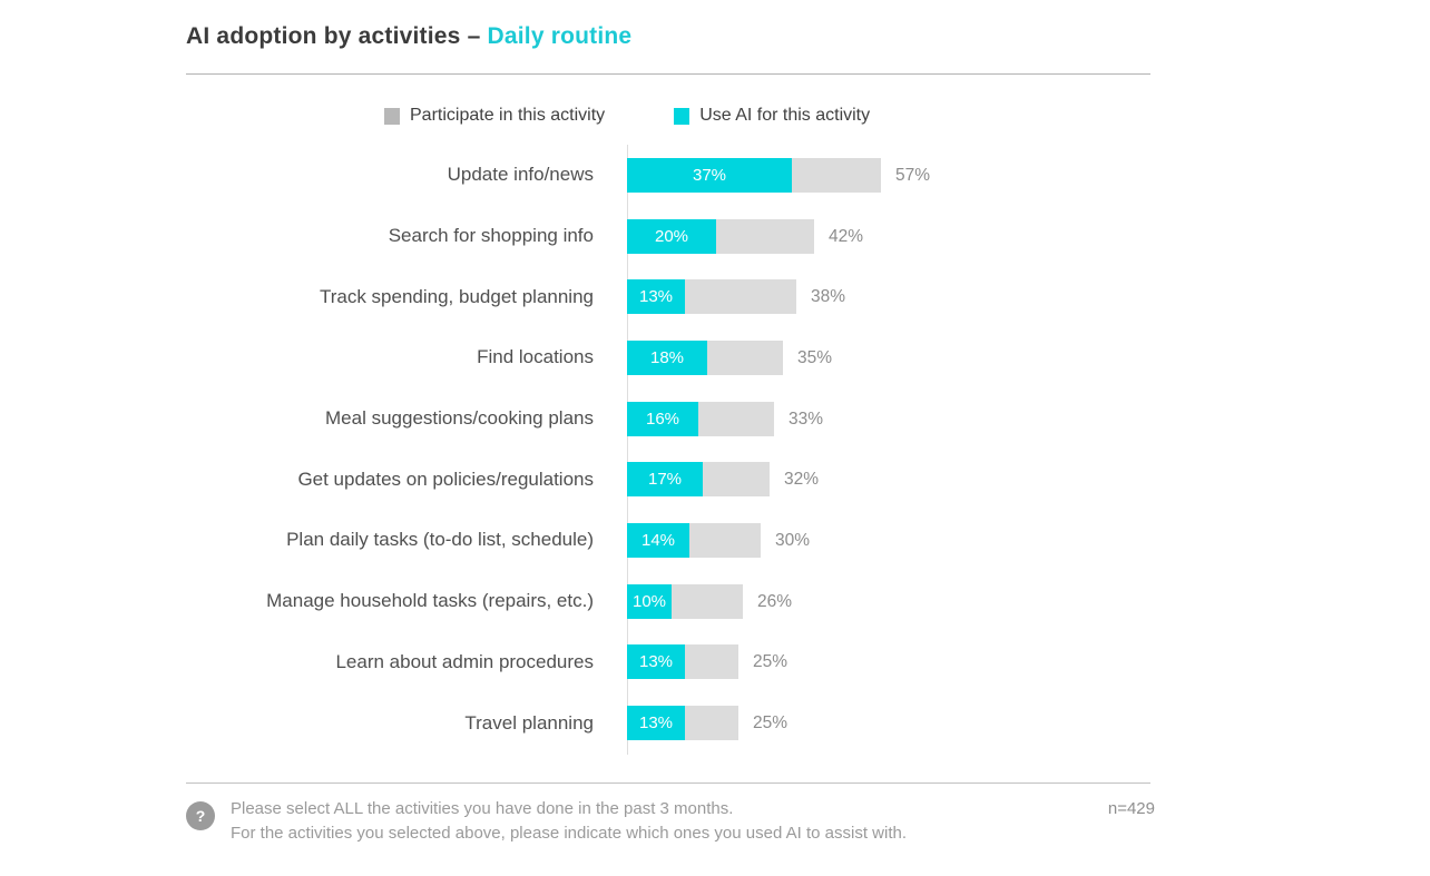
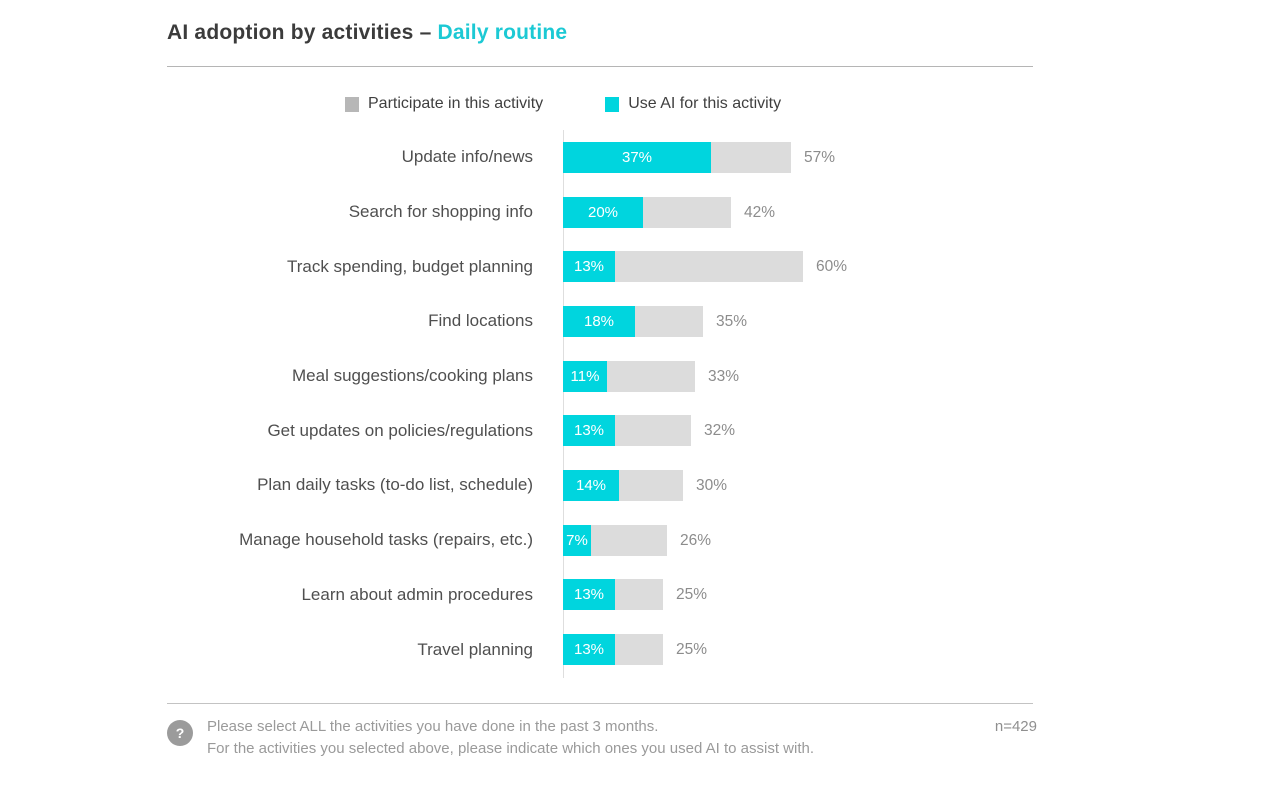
Participate in this activity/Track spending, budget planning: 38% -> 60%
Use AI for this activity/Meal suggestions/cooking plans: 16% -> 11%
Use AI for this activity/Get updates on policies/regulations: 17% -> 13%
Use AI for this activity/Manage household tasks (repairs, etc.): 10% -> 7%
